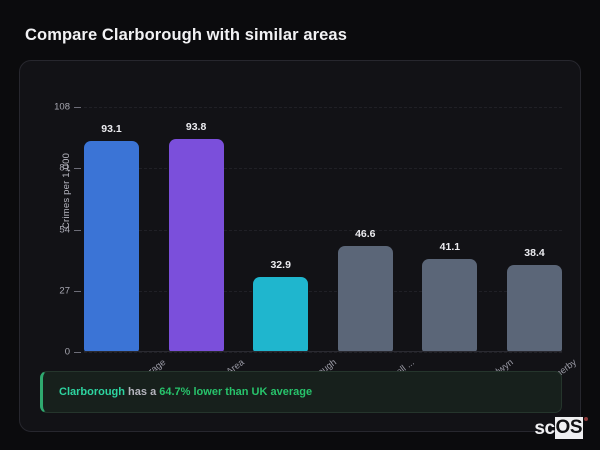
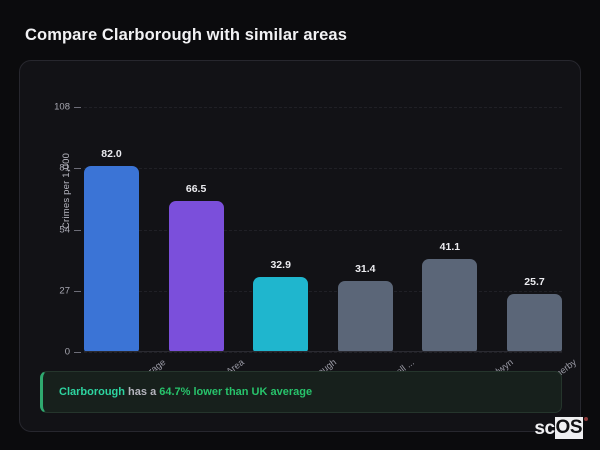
UK Average: 93.1 -> 82.0
Local Area: 93.8 -> 66.5
Quintrell ...: 46.6 -> 31.4
Somerby: 38.4 -> 25.7
